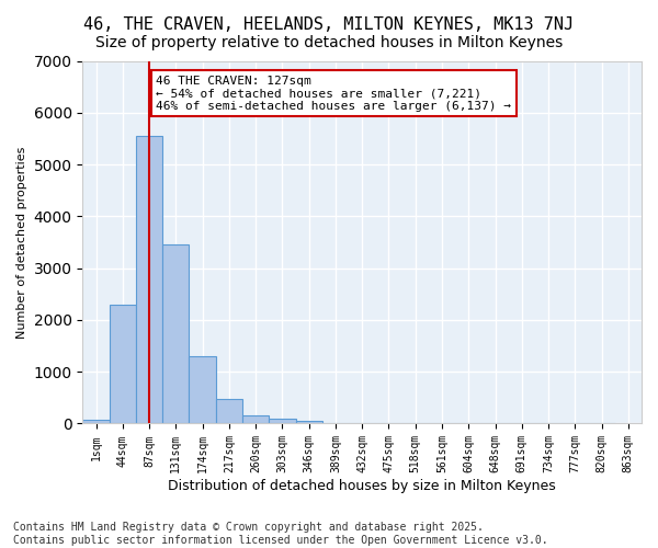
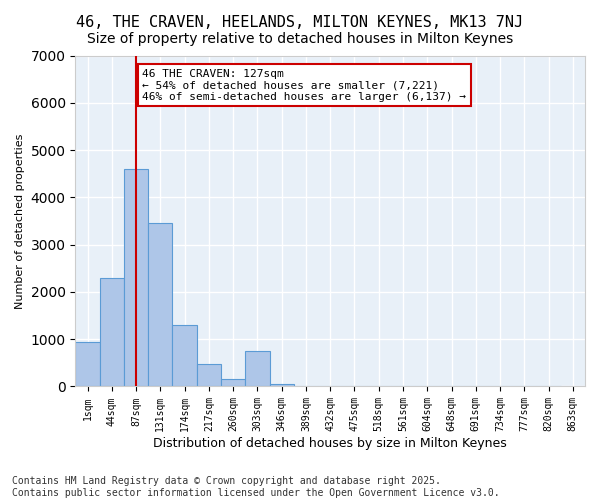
1sqm: 80 -> 950
87sqm: 5550 -> 4600
303sqm: 90 -> 750
